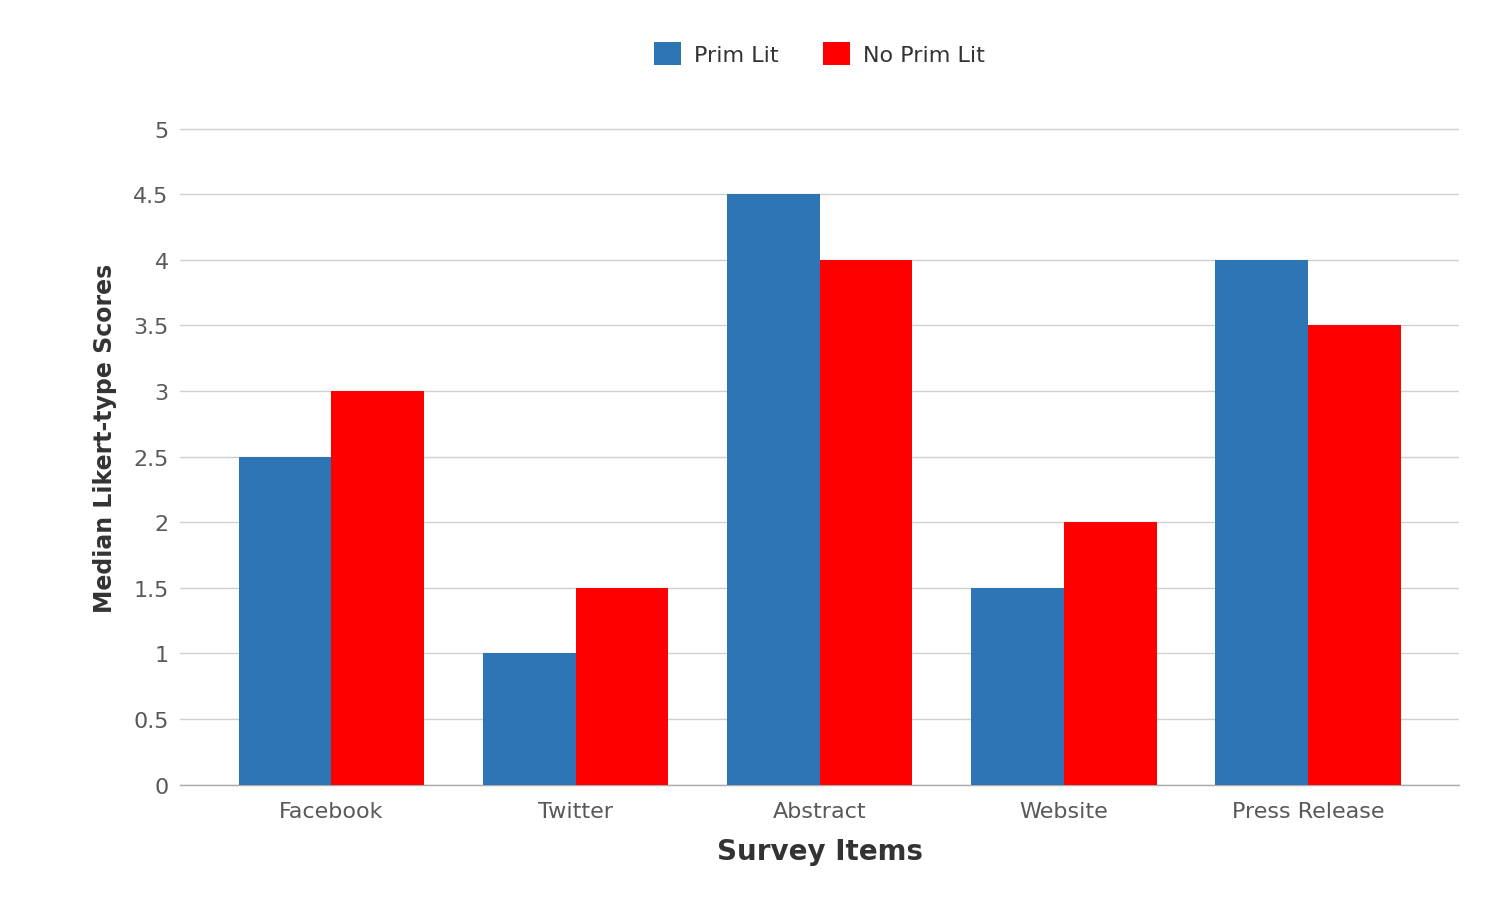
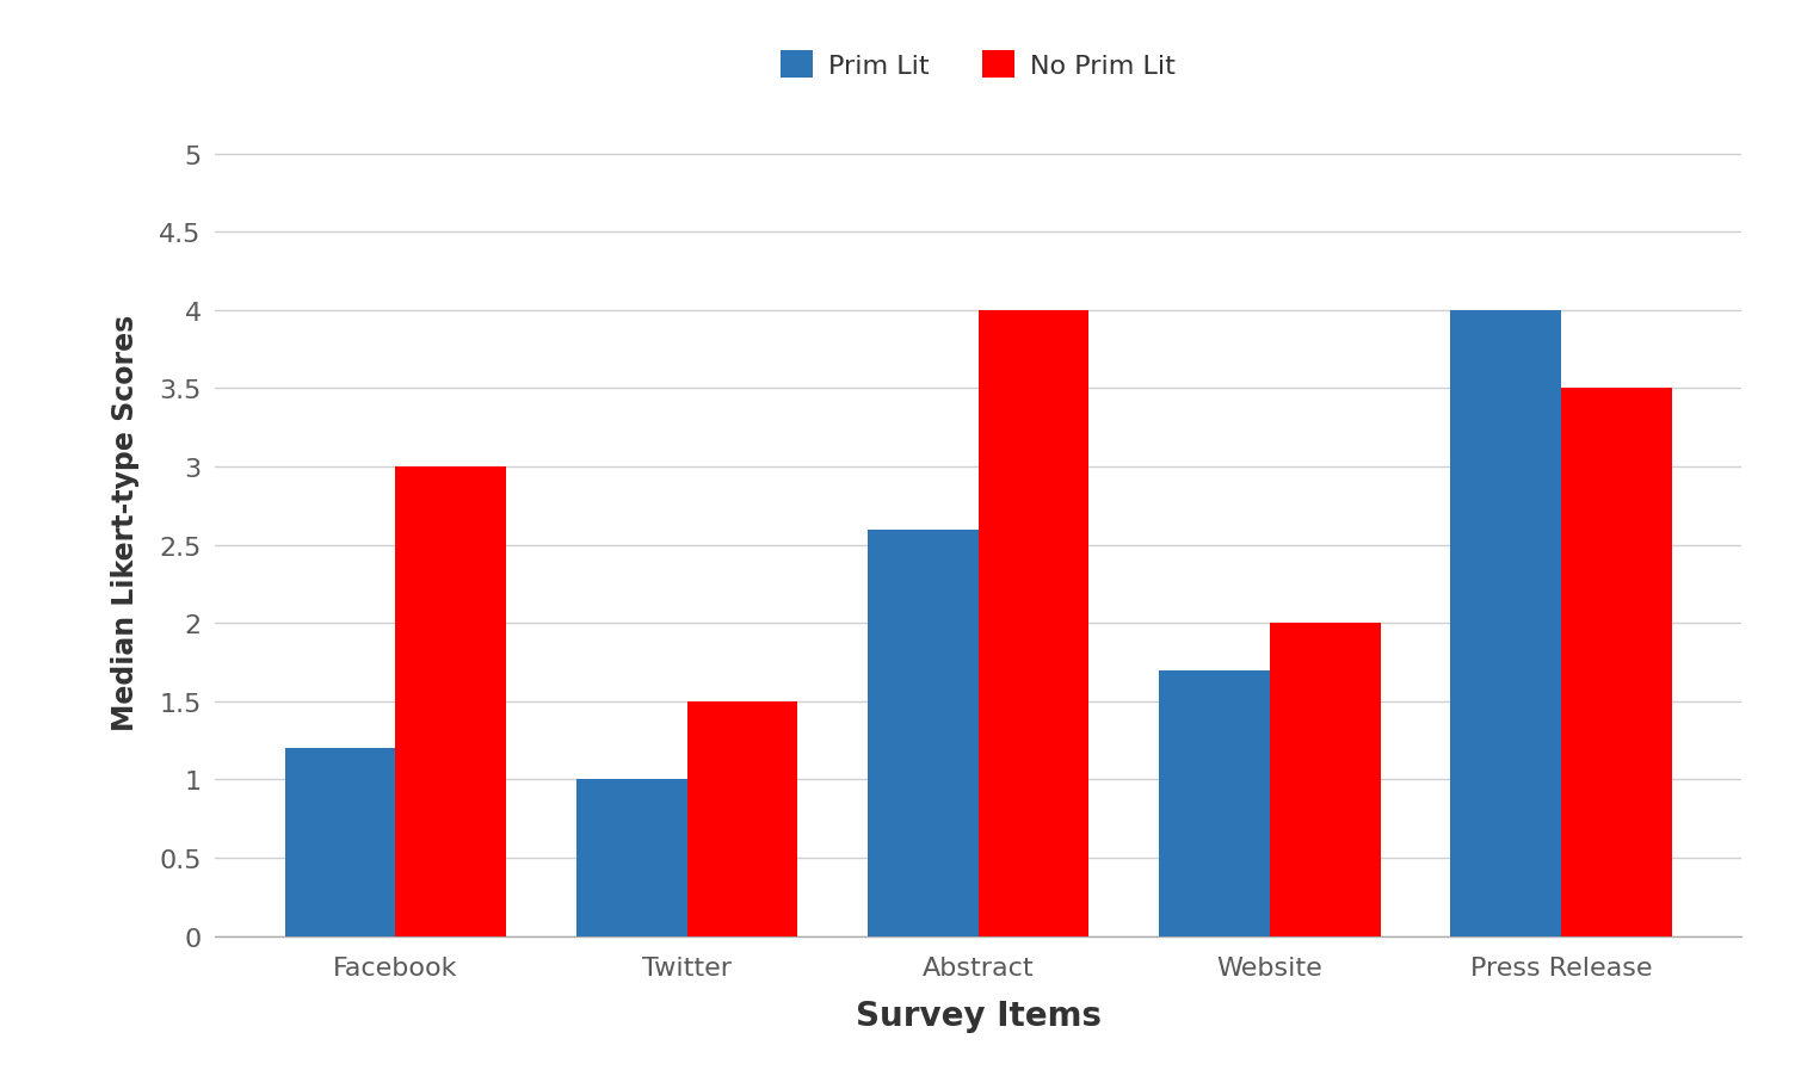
Prim Lit/Facebook: 2.5 -> 1.2
Prim Lit/Abstract: 4.5 -> 2.6
Prim Lit/Website: 1.5 -> 1.7
